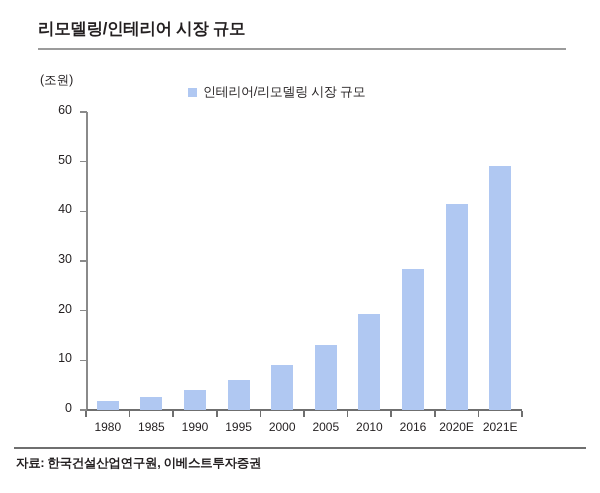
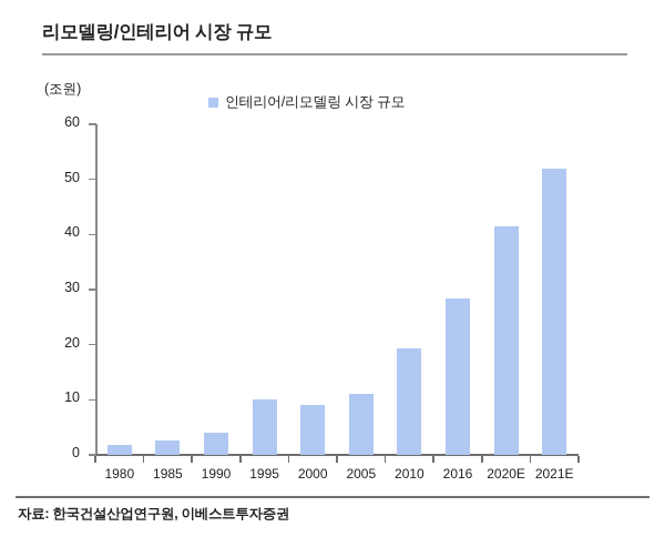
1995: 6 -> 10
2005: 13 -> 11
2021E: 49 -> 52
